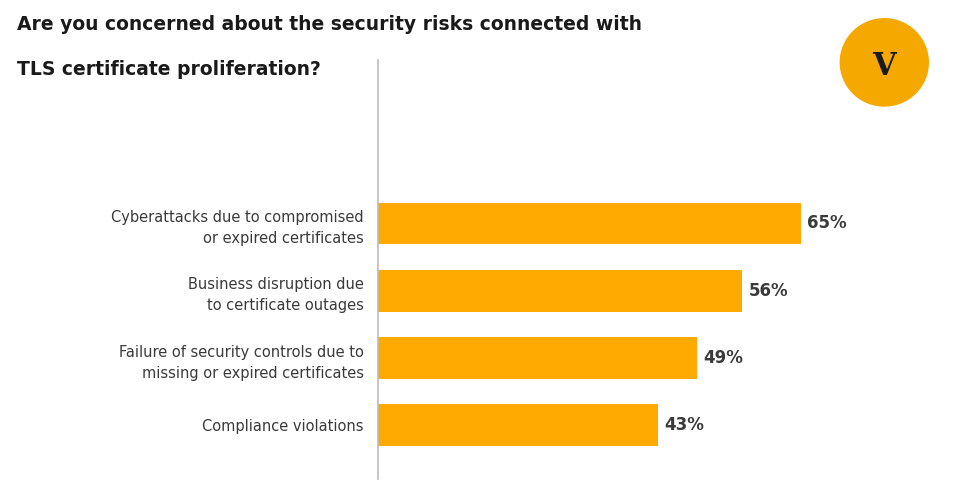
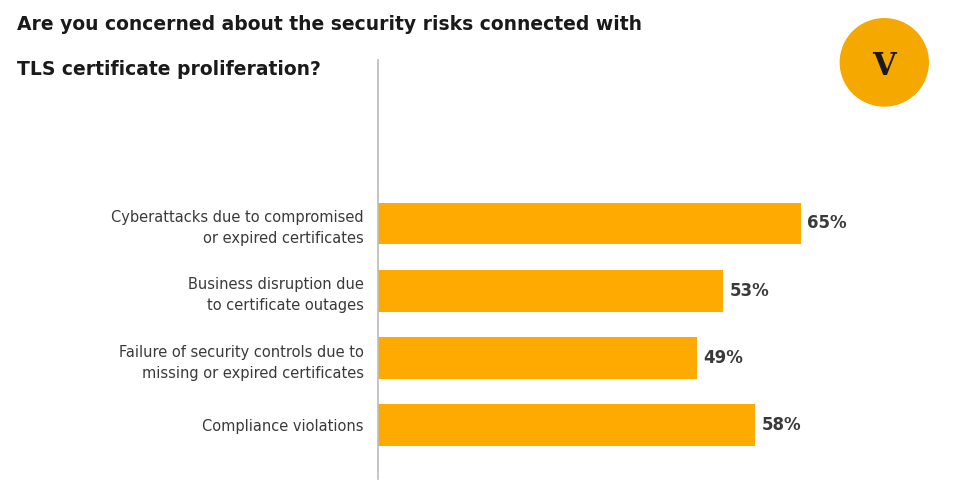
Business disruption due to certificate outages: 56% -> 53%
Compliance violations: 43% -> 58%
